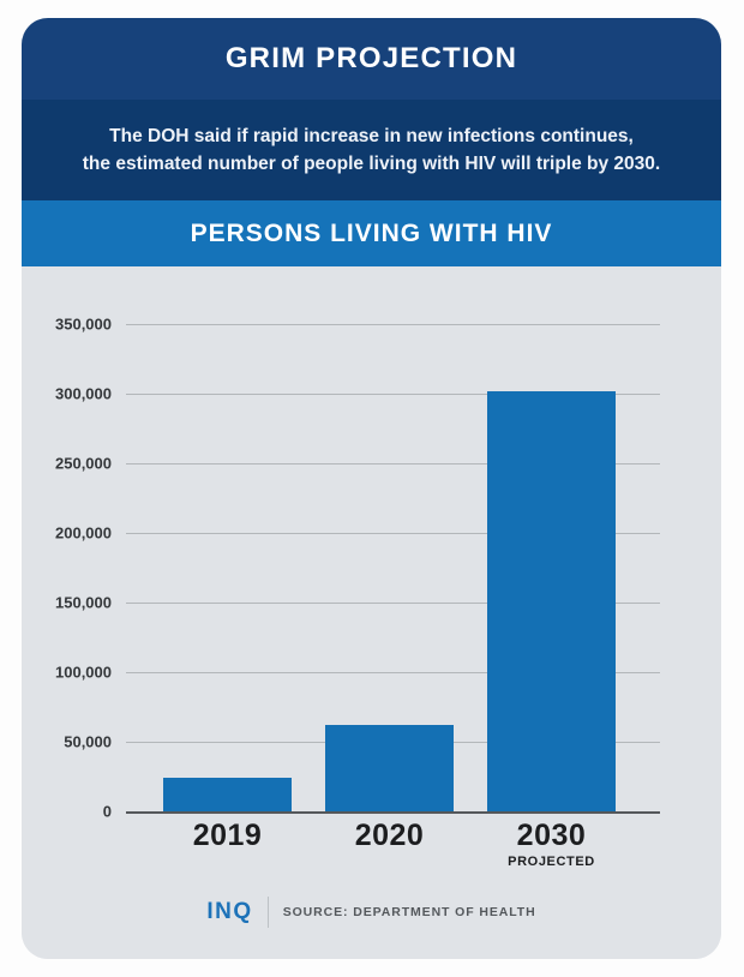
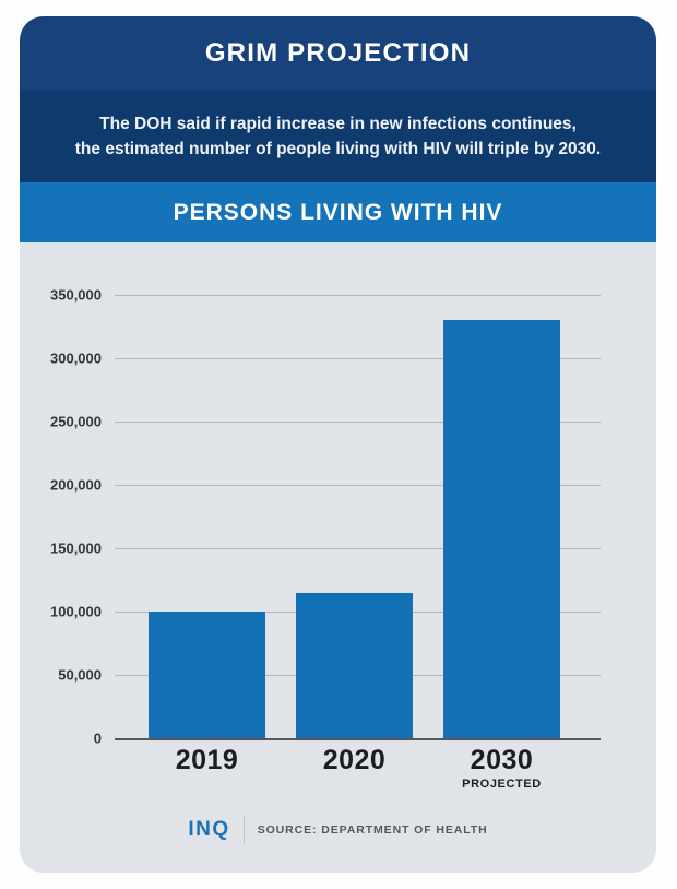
2019: 24000 -> 100000
2020: 62000 -> 115000
2030: 302000 -> 330000
